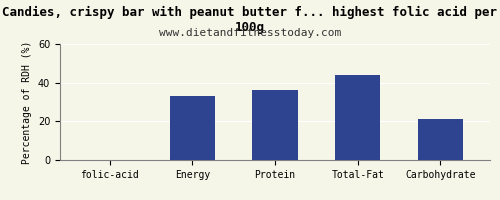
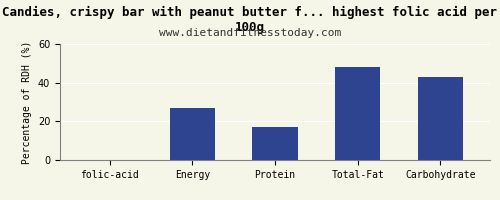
Energy: 33 -> 27
Protein: 36 -> 17
Total-Fat: 44 -> 48
Carbohydrate: 21 -> 43
